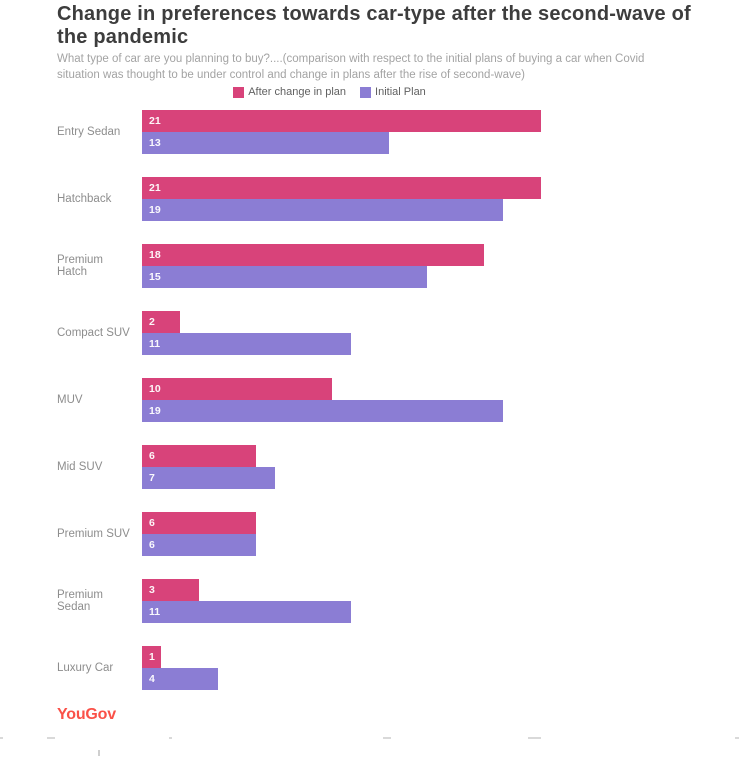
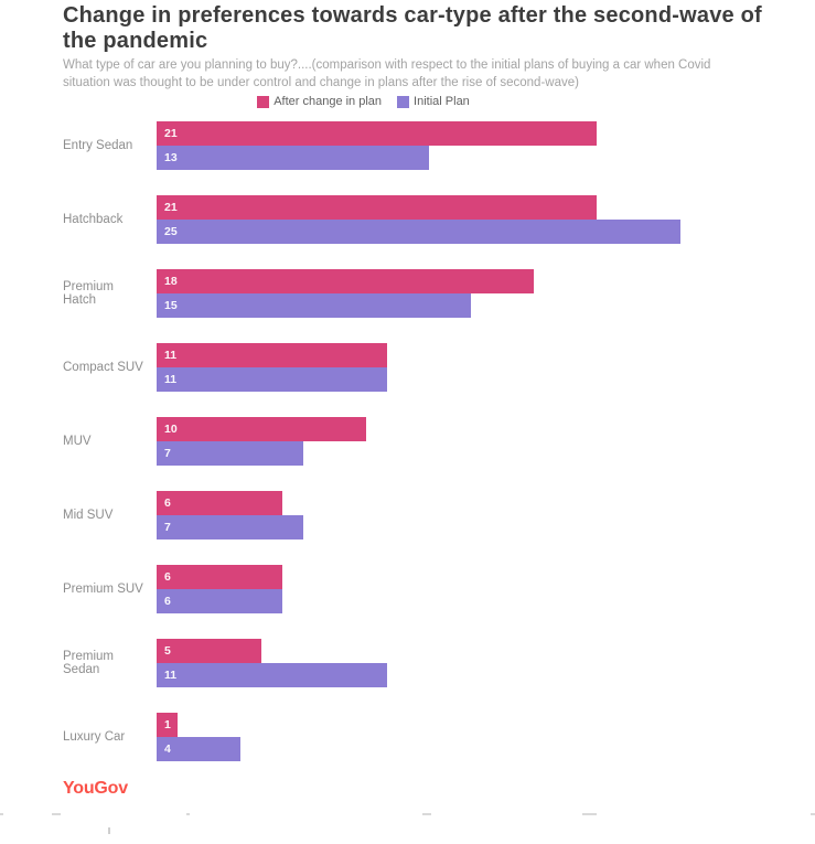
Initial Plan/Hatchback: 19 -> 25
After change in plan/Compact SUV: 2 -> 11
Initial Plan/MUV: 19 -> 7
After change in plan/Premium Sedan: 3 -> 5
